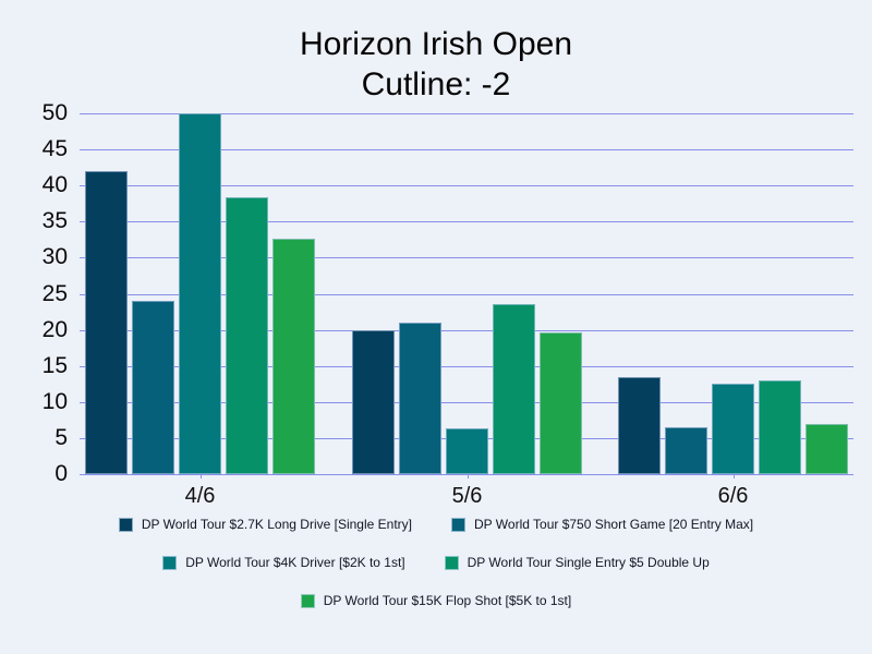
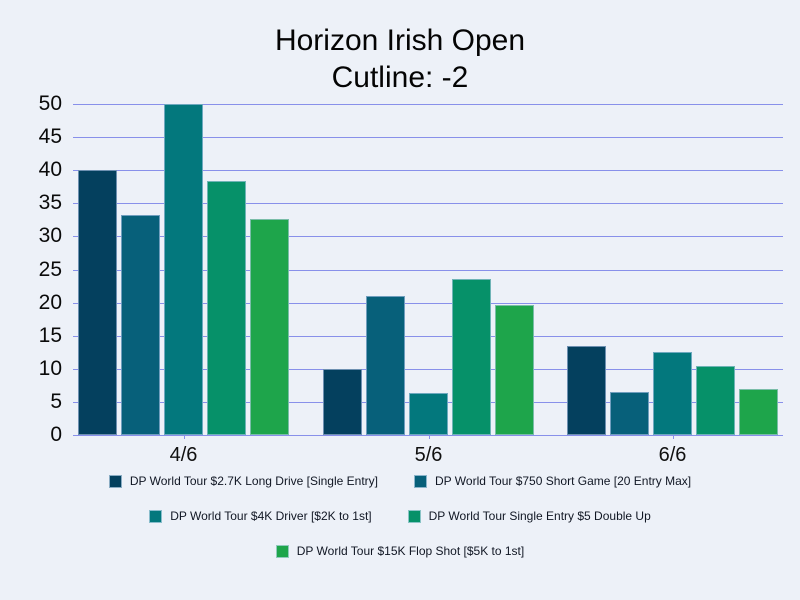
DP World Tour $2.7K Long Drive [Single Entry]/4/6: 42 -> 40
DP World Tour $750 Short Game [20 Entry Max]/4/6: 24 -> 33
DP World Tour $2.7K Long Drive [Single Entry]/5/6: 20 -> 10
DP World Tour Single Entry $5 Double Up/6/6: 13 -> 10
